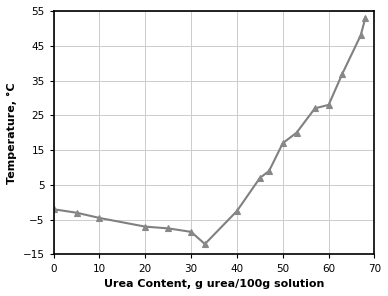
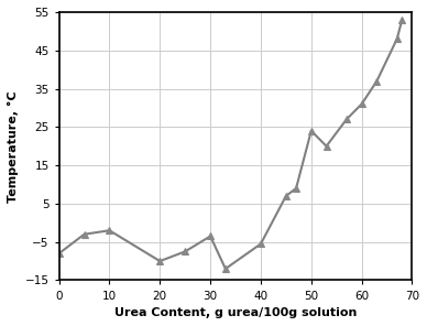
0: -2.0 -> -8.0
10: -4.5 -> -2.0
20: -7.0 -> -10.0
30: -8.5 -> -3.5
40: -2.5 -> -5.5
50: 17.0 -> 24.0
60: 28.0 -> 31.0
